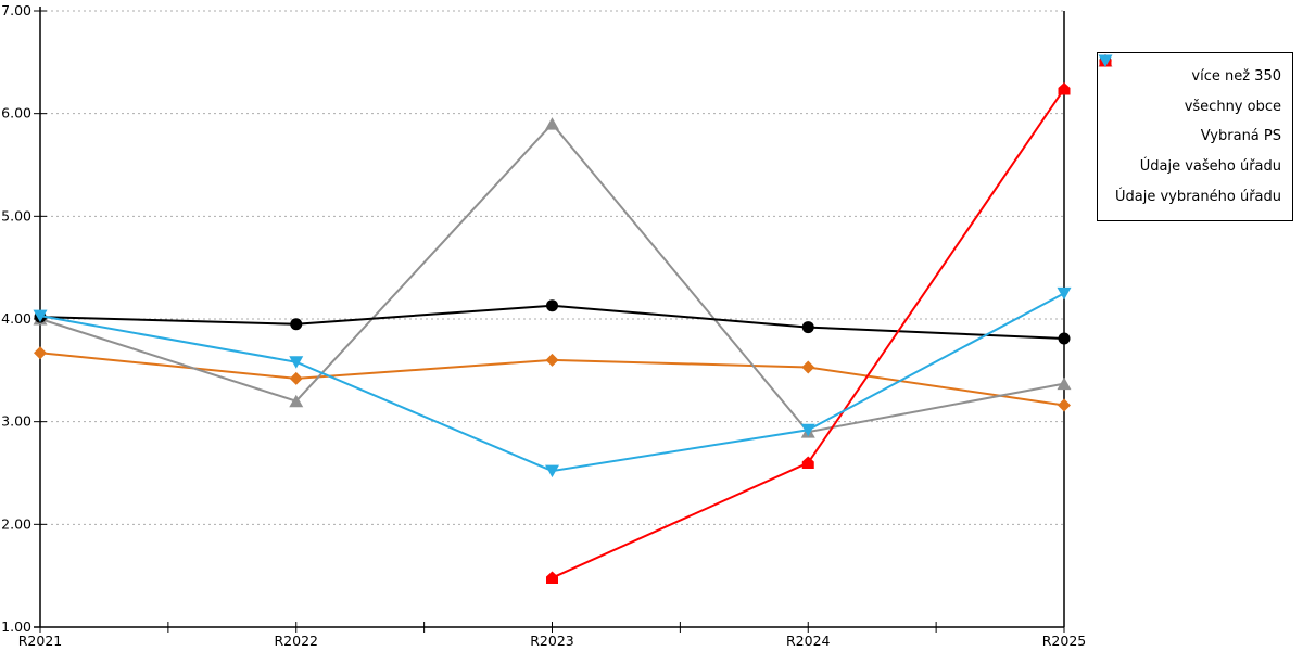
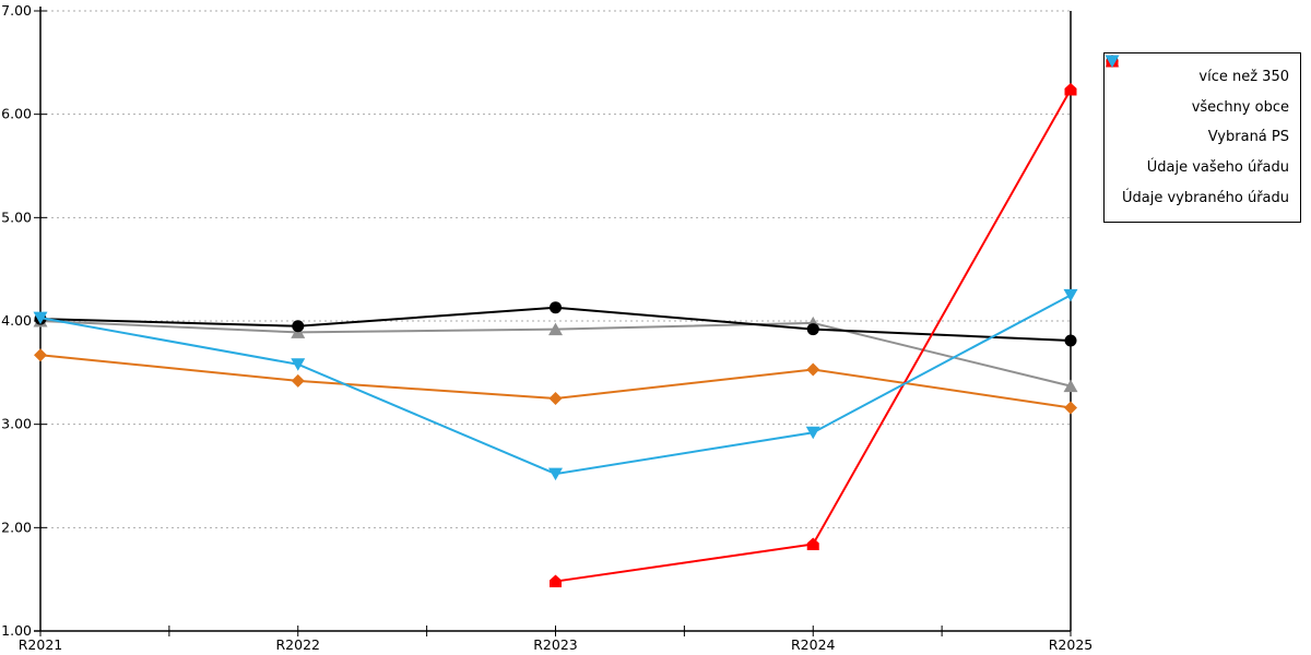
Vybraná PS/R2022: 3.2 -> 3.9
více než 350/R2023: 3.6 -> 3.2
Vybraná PS/R2023: 5.9 -> 3.9
Vybraná PS/R2024: 2.9 -> 4.0
Údaje vašeho úřadu/R2024: 2.6 -> 1.8
